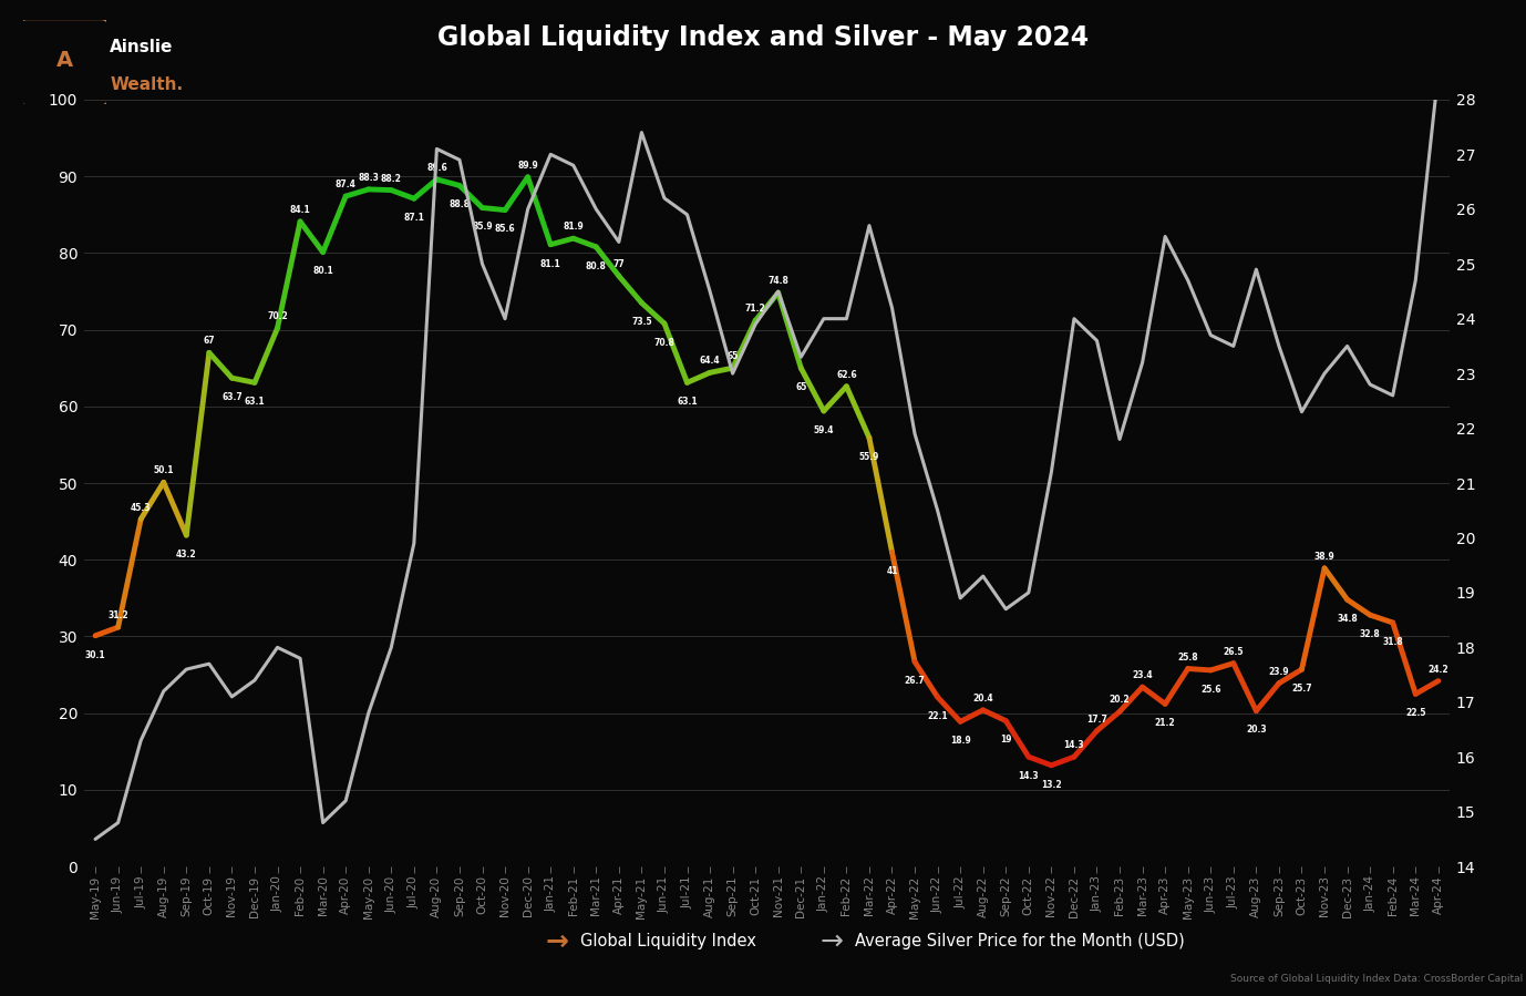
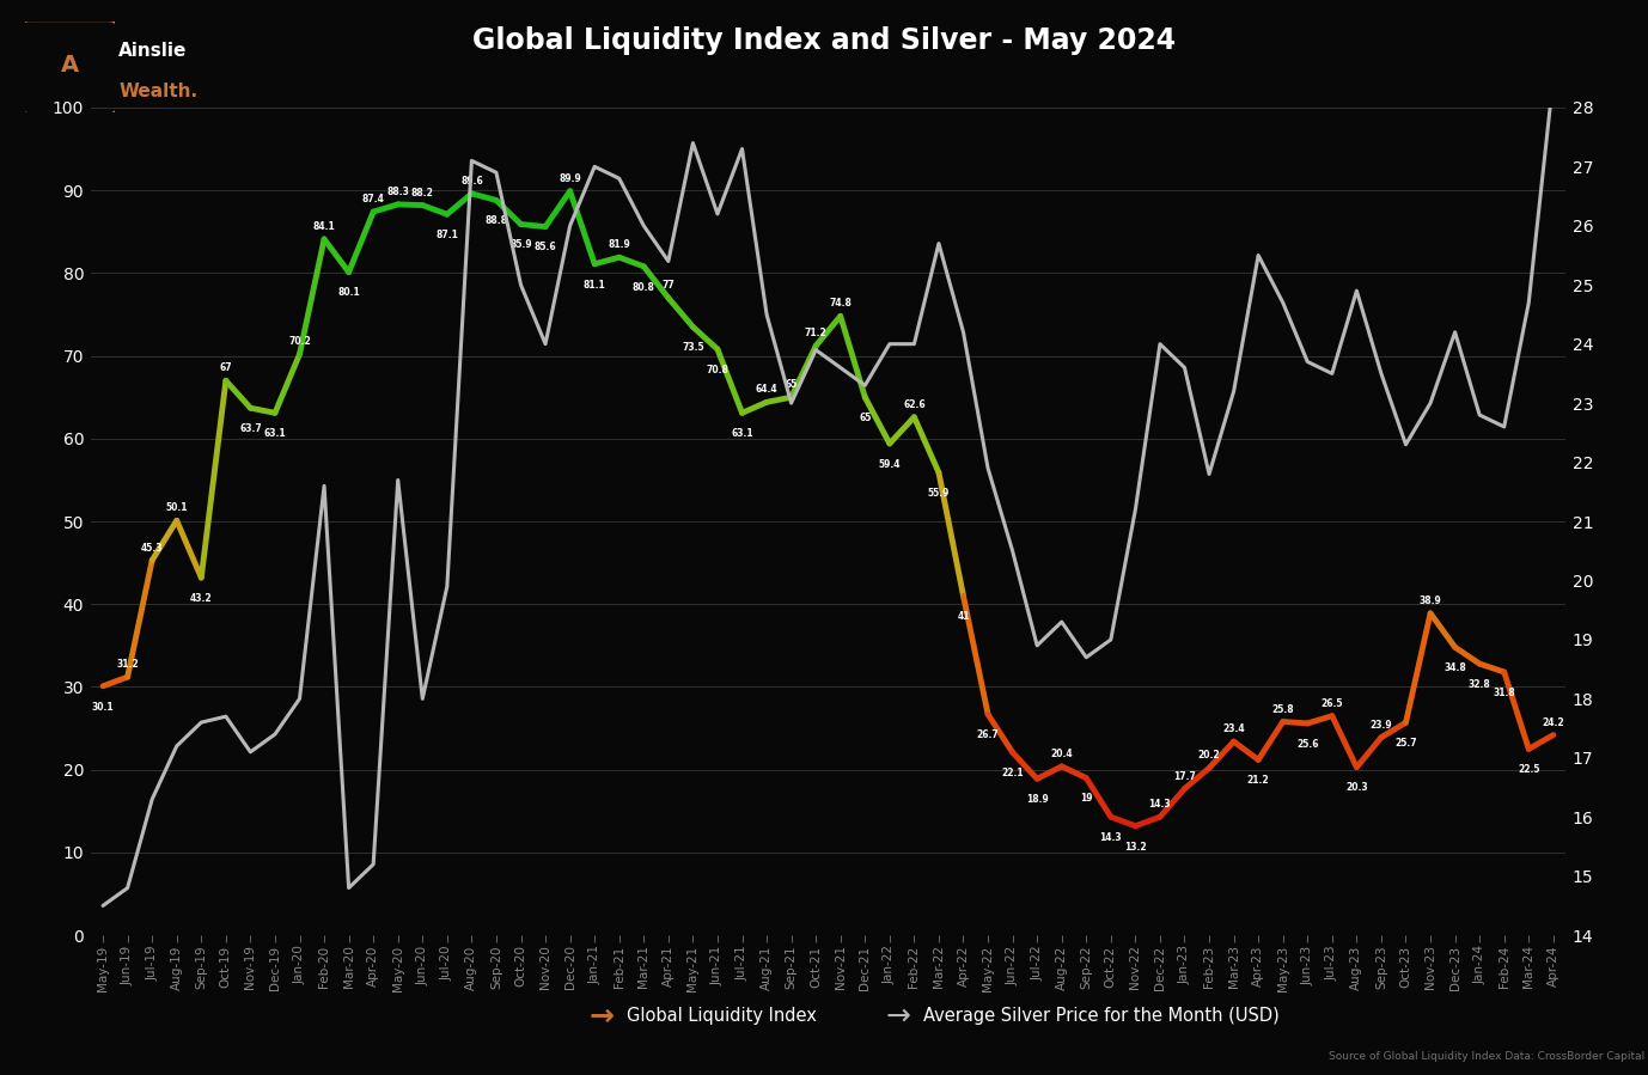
Feb-20: 17.8 -> 21.6
May-20: 16.8 -> 21.7
Jul-21: 25.9 -> 27.3
Nov-21: 24.5 -> 23.6
Dec-23: 23.5 -> 24.2
